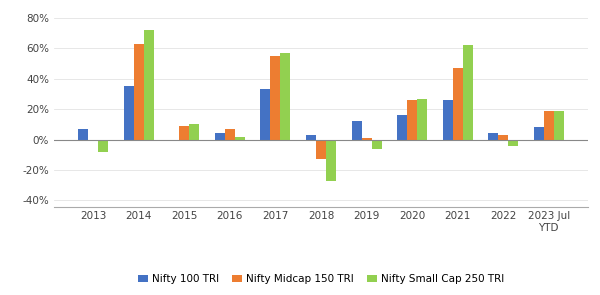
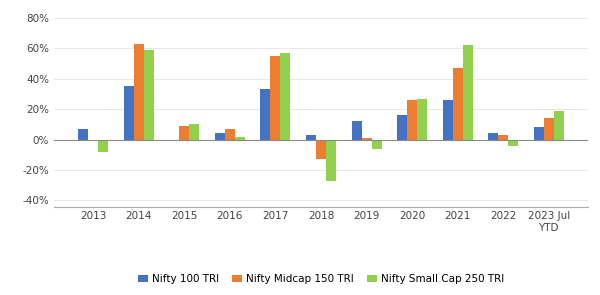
Nifty Small Cap 250 TRI/2014: 72% -> 59%
Nifty Midcap 150 TRI/2023 Jul YTD: 19% -> 14%
